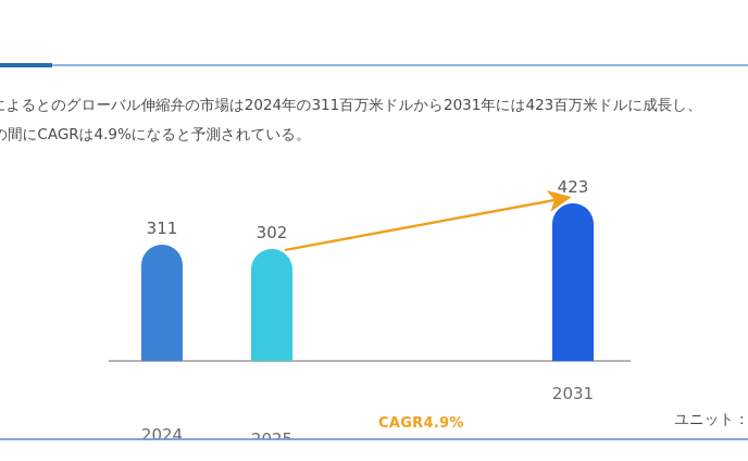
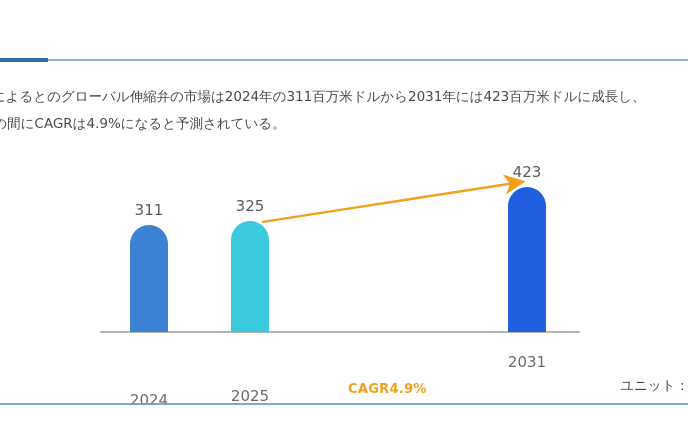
2025: 302 -> 325
